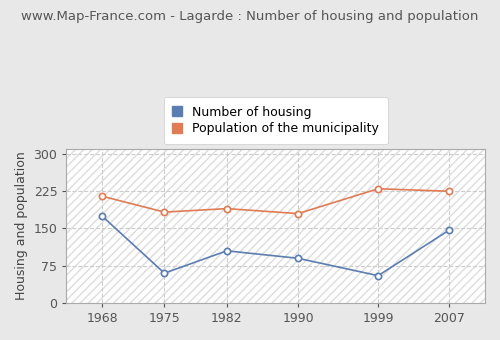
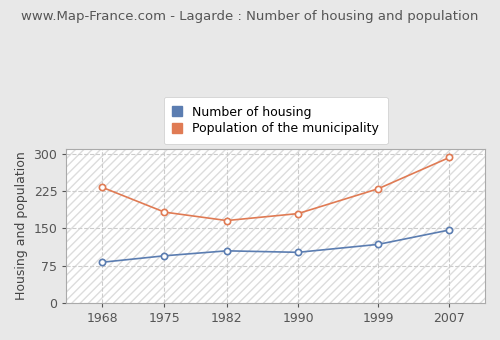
Number of housing/1968: 175 -> 82
Population of the municipality/1968: 215 -> 233
Number of housing/1975: 60 -> 95
Population of the municipality/1982: 190 -> 166
Number of housing/1990: 90 -> 102
Number of housing/1999: 55 -> 118
Population of the municipality/2007: 225 -> 293
